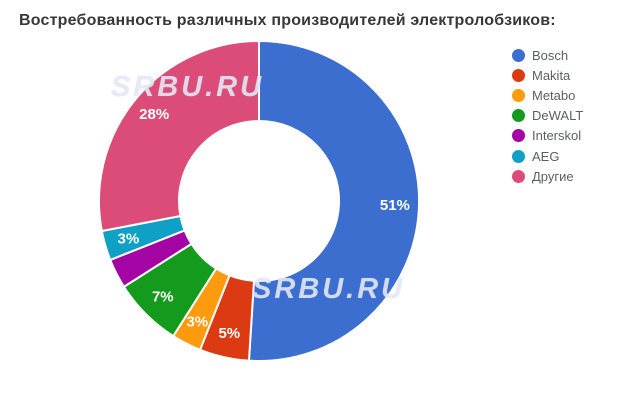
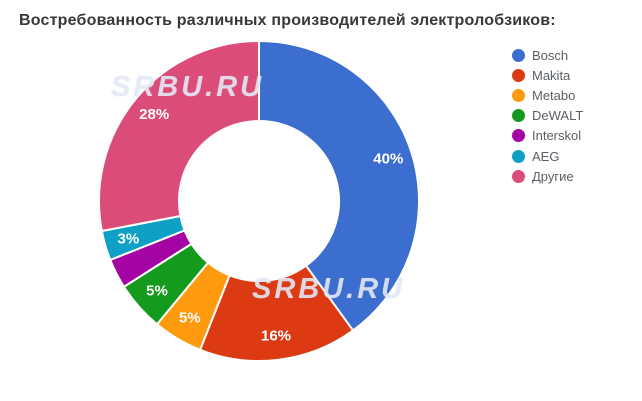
Bosch: 51% -> 40%
Makita: 5% -> 16%
Metabo: 3% -> 5%
DeWALT: 7% -> 5%
